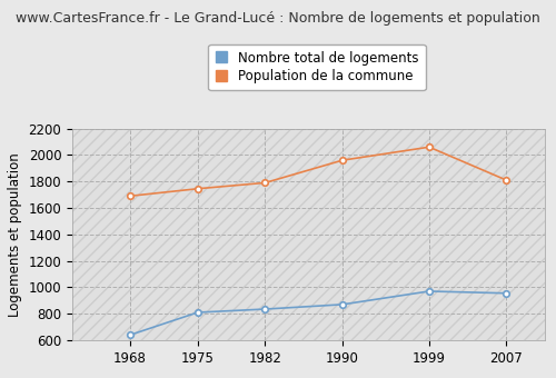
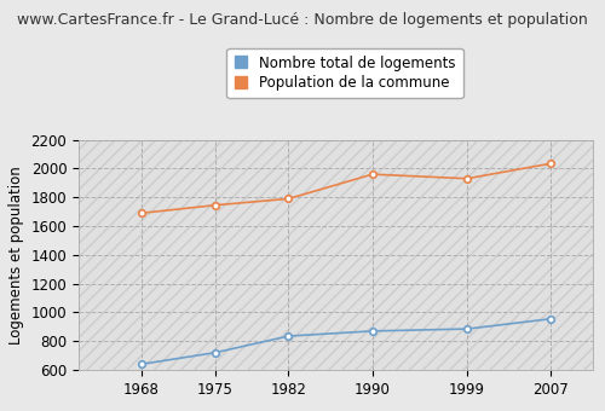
Nombre total de logements/1975: 810 -> 720
Nombre total de logements/1999: 970 -> 880
Population de la commune/1999: 2060 -> 1930
Population de la commune/2007: 1810 -> 2040
